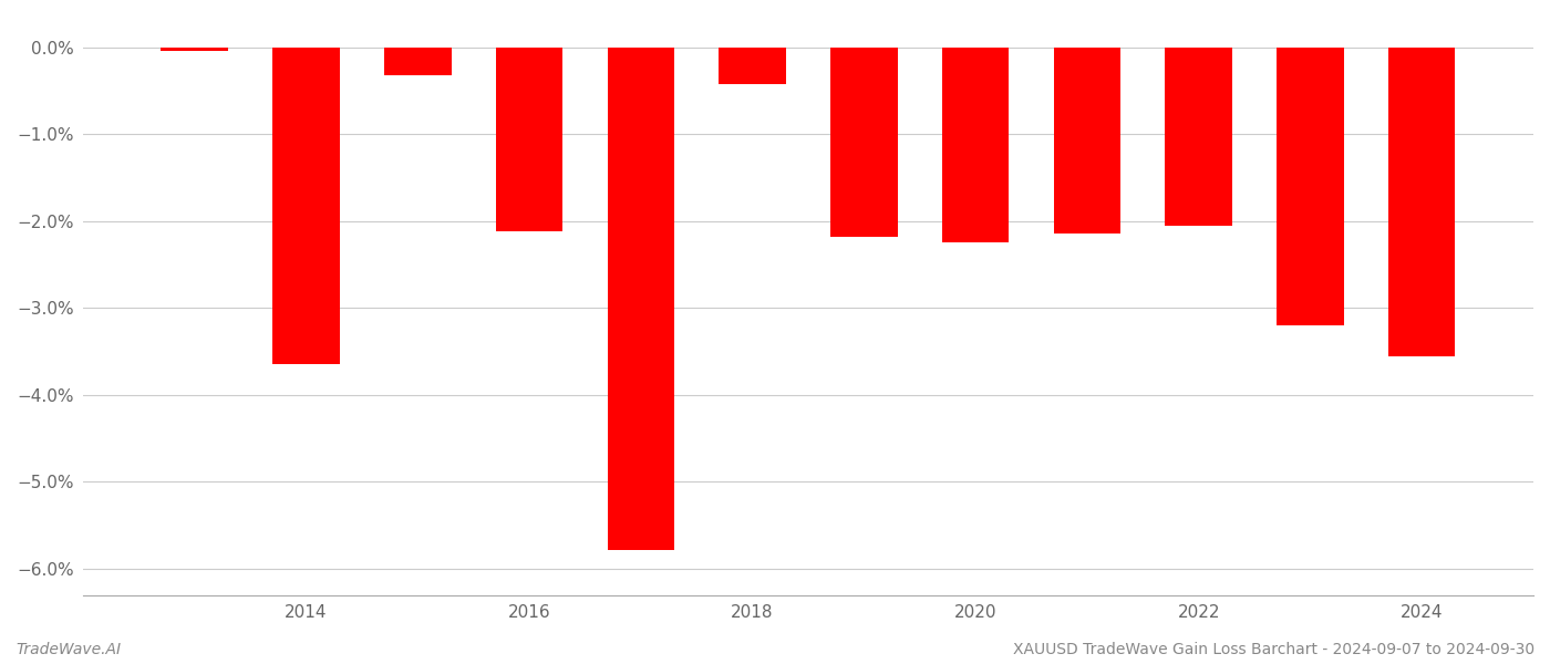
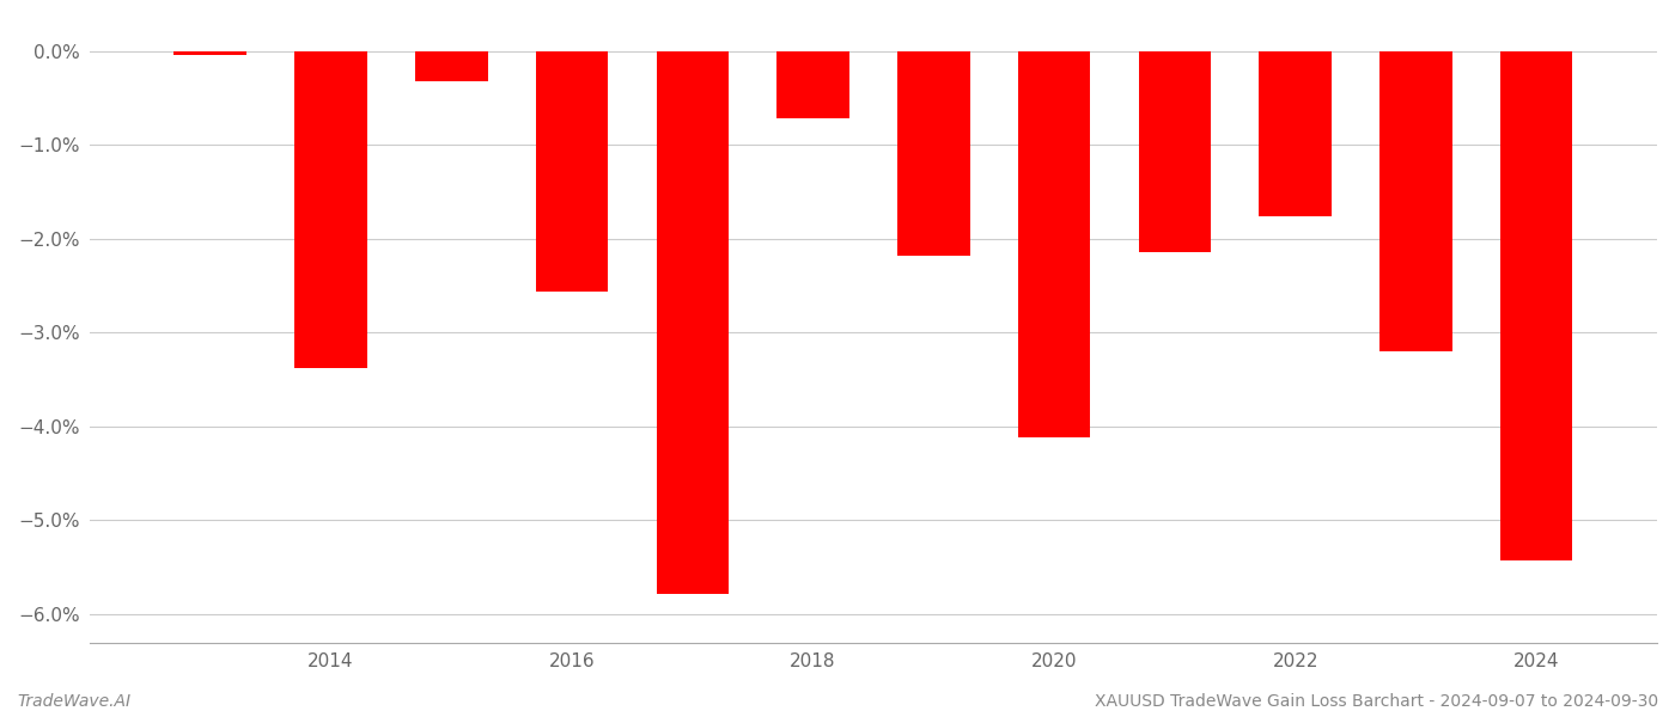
2014: -3.65% -> -3.38%
2016: -2.12% -> -2.56%
2018: -0.42% -> -0.72%
2020: -2.25% -> -4.12%
2022: -2.05% -> -1.76%
2024: -3.55% -> -5.42%
